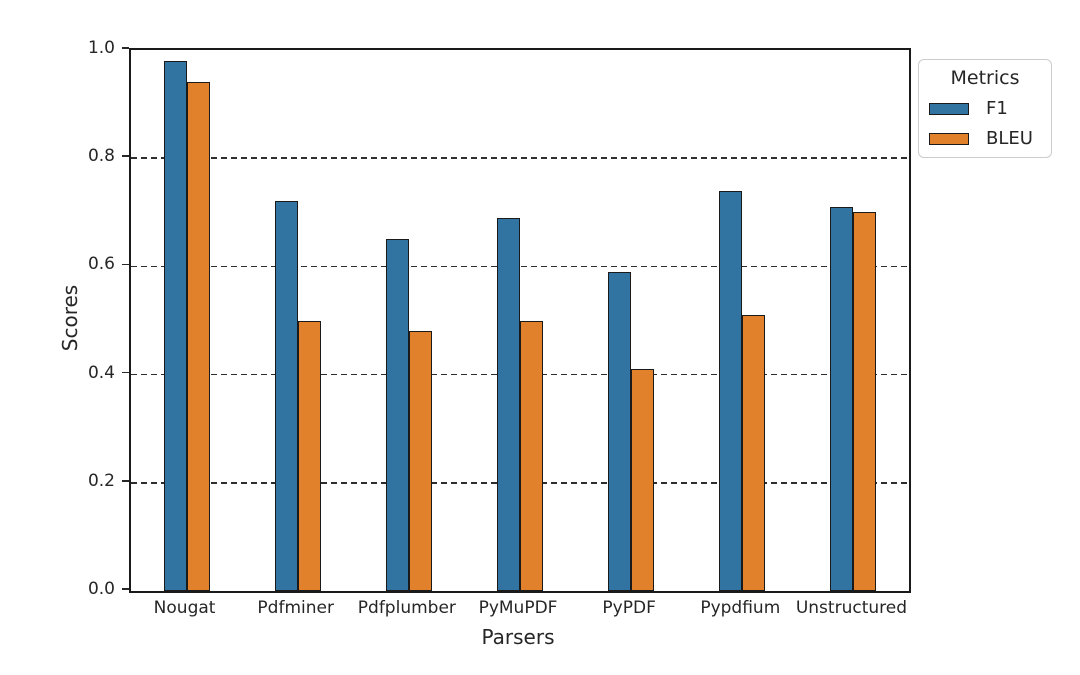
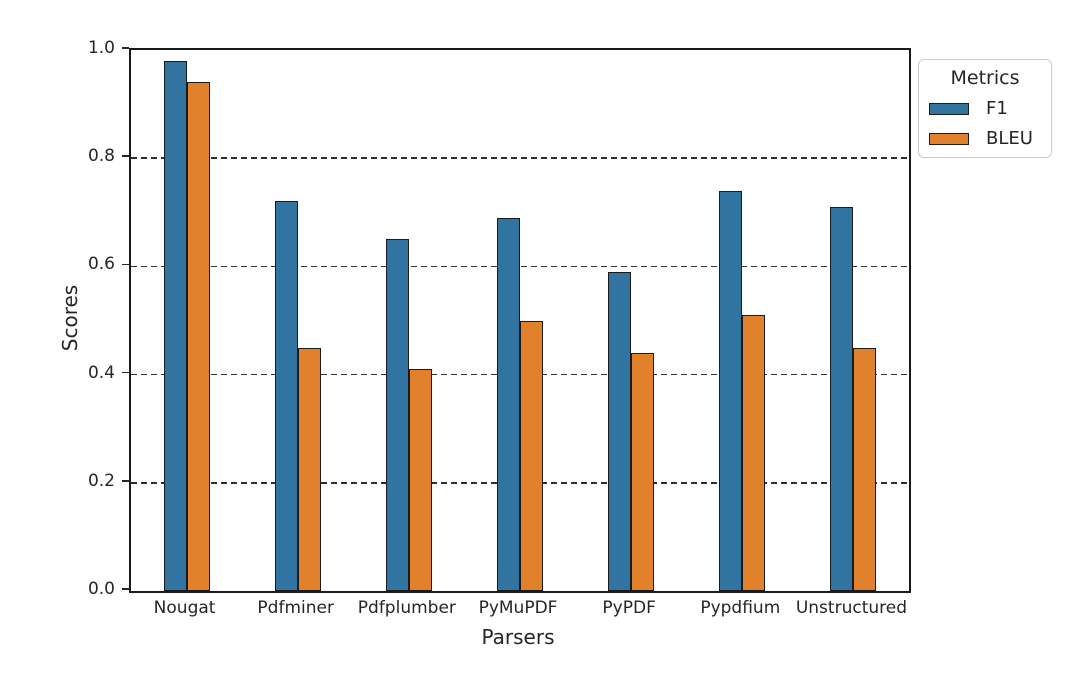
BLEU/Pdfminer: 0.50 -> 0.45
BLEU/Pdfplumber: 0.48 -> 0.41
BLEU/PyPDF: 0.41 -> 0.44
BLEU/Unstructured: 0.70 -> 0.45
